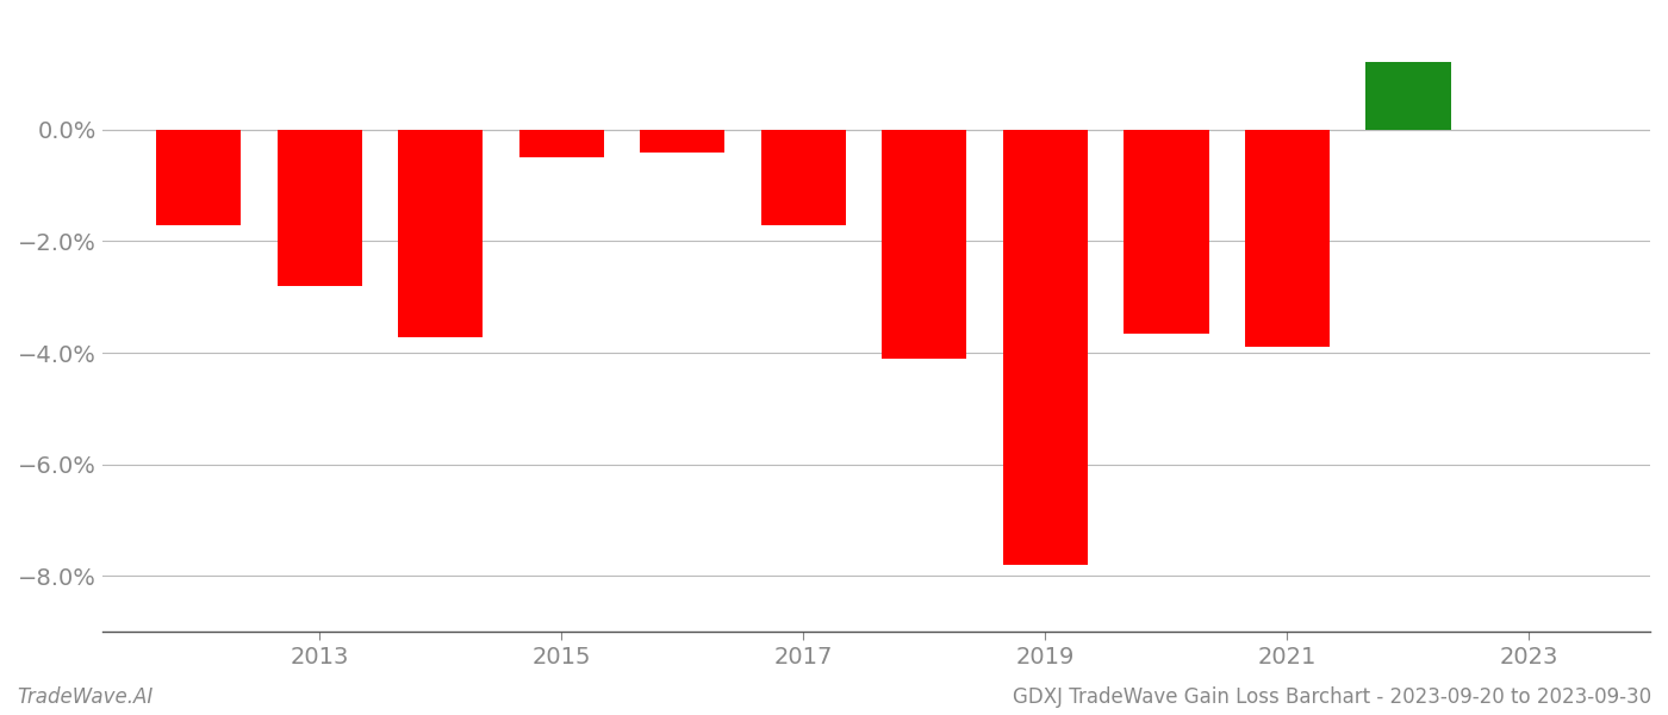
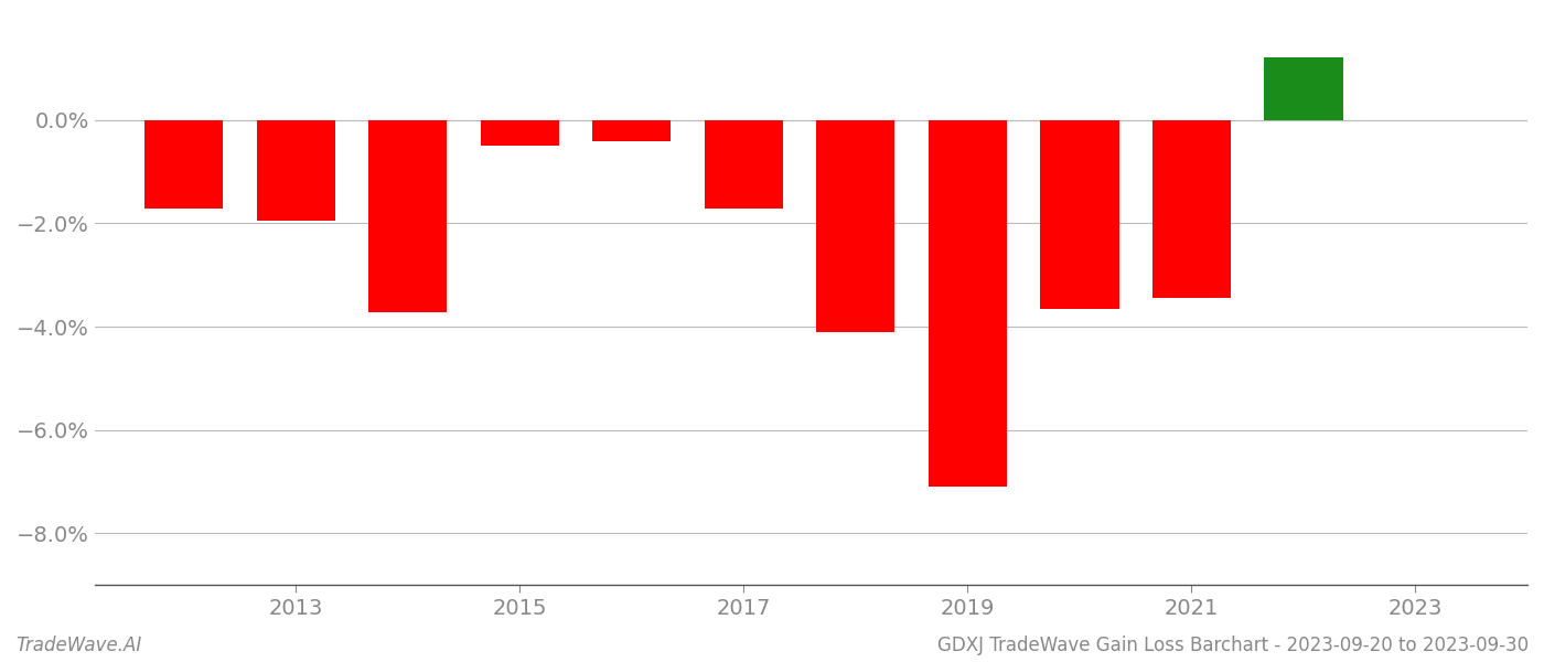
2013: -2.80% -> -1.95%
2019: -7.80% -> -7.10%
2021: -3.90% -> -3.45%
